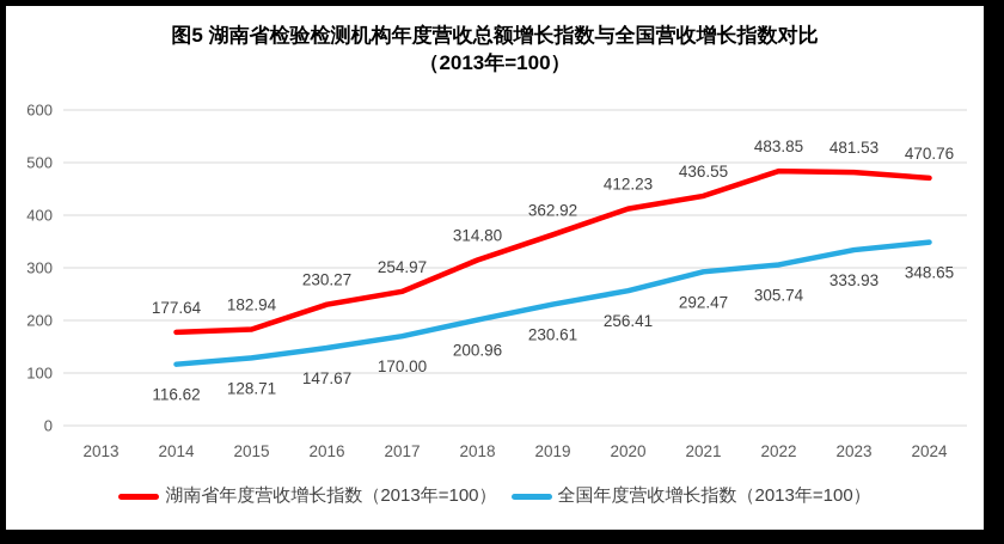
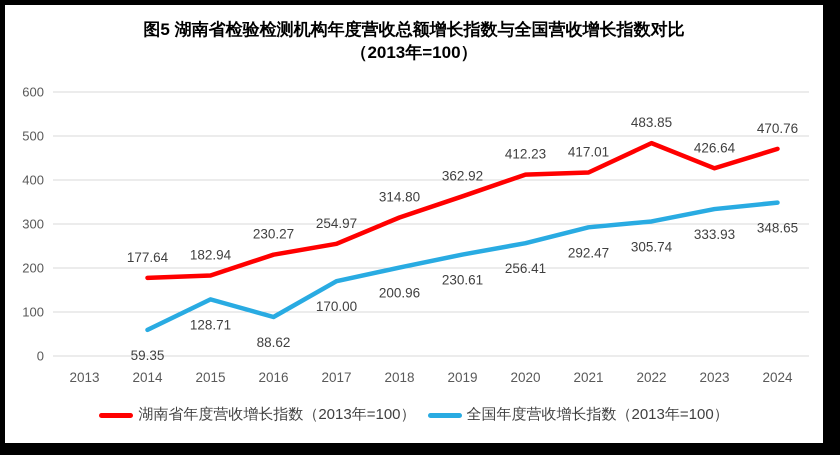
全国年度营收增长指数（2013年=100）/2014: 116.62 -> 59.35
全国年度营收增长指数（2013年=100）/2016: 147.67 -> 88.62
湖南省年度营收增长指数（2013年=100）/2021: 436.55 -> 417.01
湖南省年度营收增长指数（2013年=100）/2023: 481.53 -> 426.64
